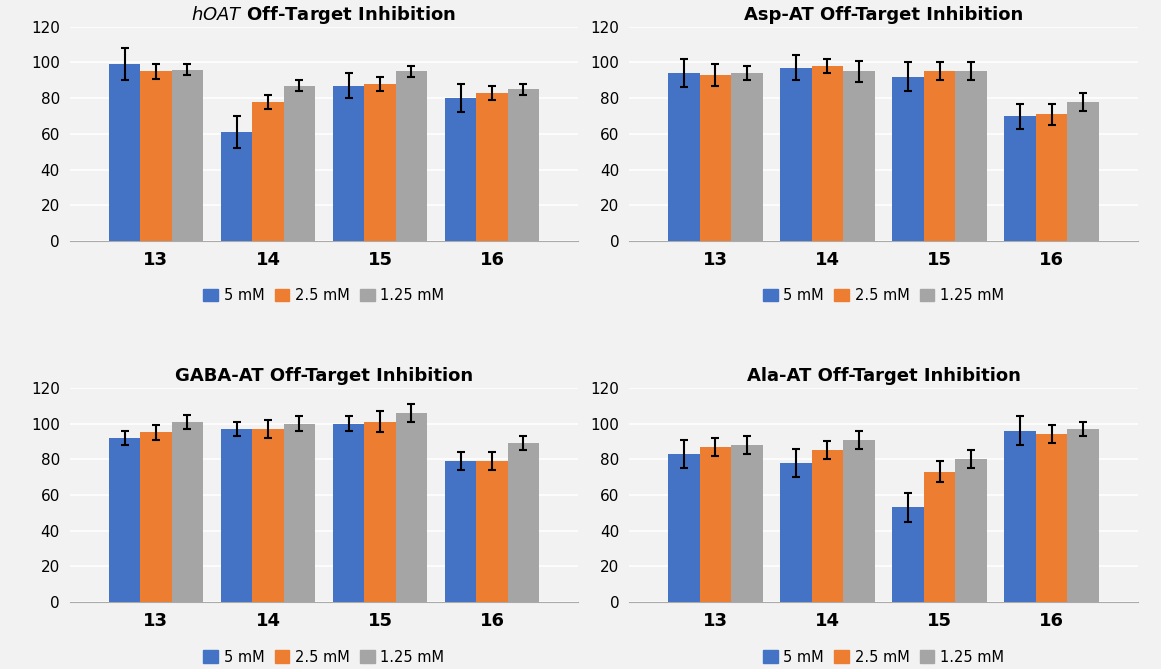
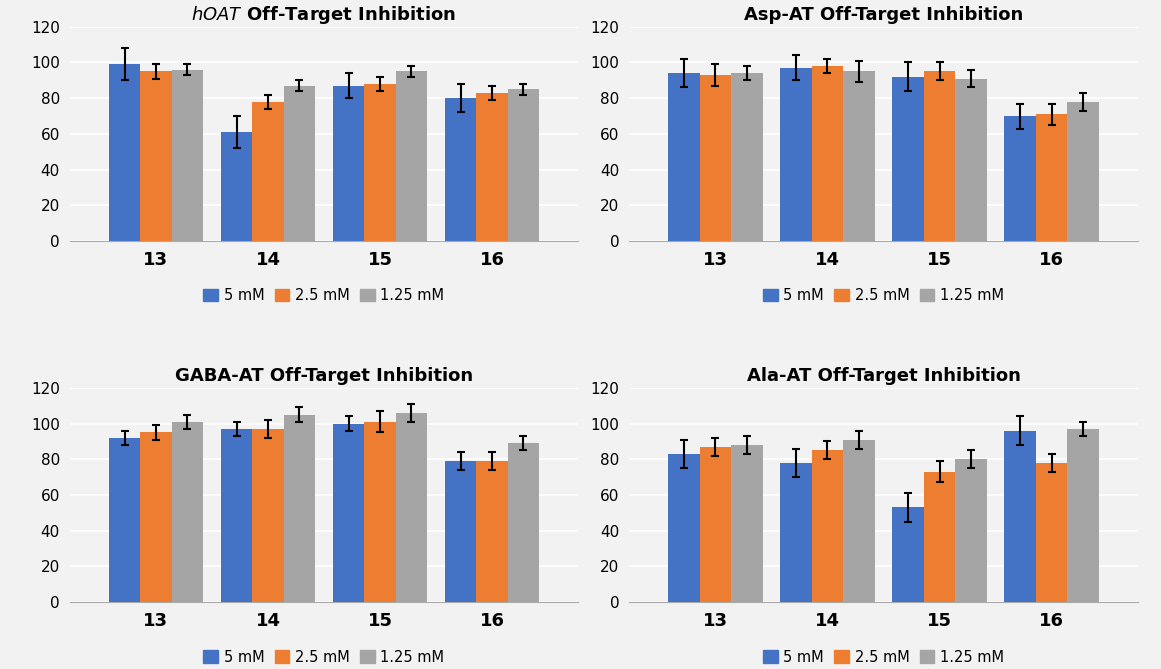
Asp-AT Off-Target Inhibition/1.25 mM/15: 95 -> 91
GABA-AT Off-Target Inhibition/1.25 mM/14: 100 -> 105
Ala-AT Off-Target Inhibition/2.5 mM/16: 94 -> 78
